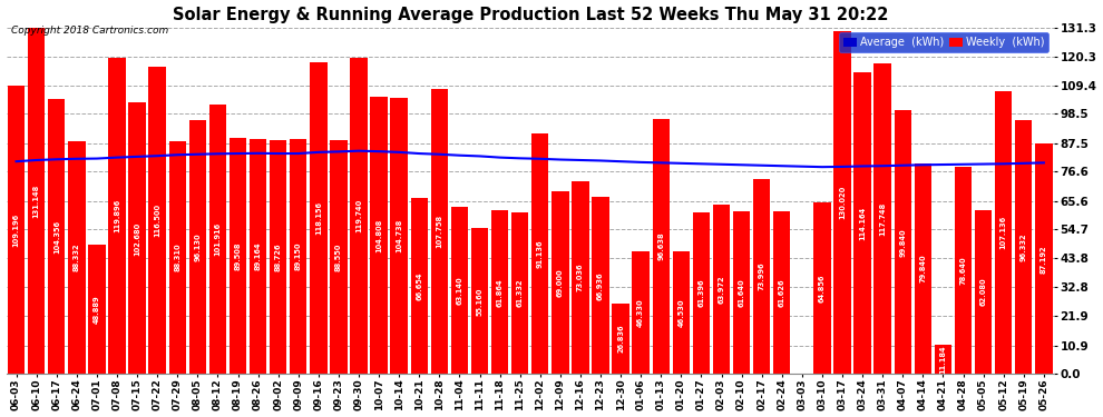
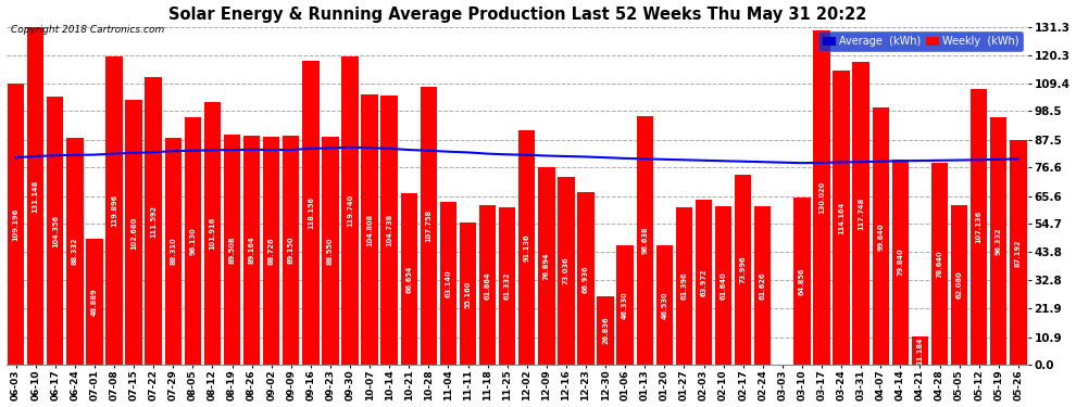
Weekly (kWh)/07-22: 116.5 -> 111.6
Weekly (kWh)/12-09: 69.0 -> 76.9
